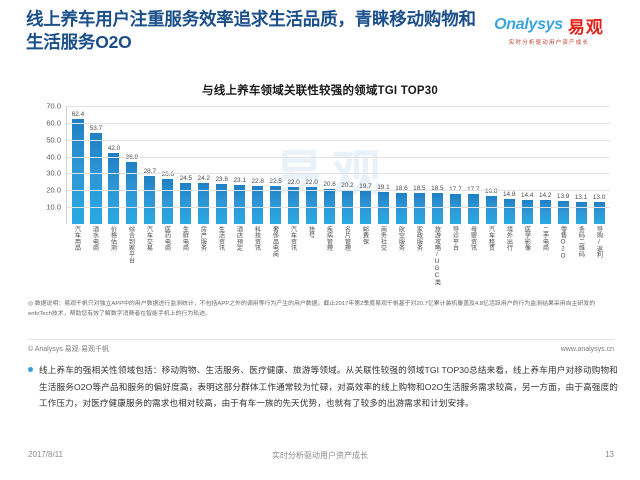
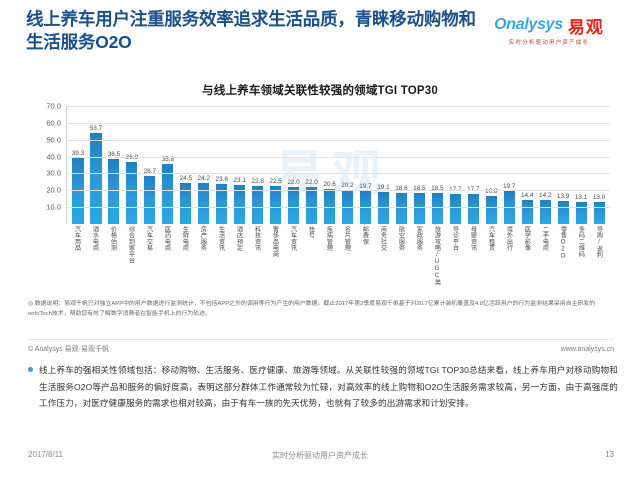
汽车用品: 62.4 -> 39.3
价格估测: 42.0 -> 38.5
医药电商: 26.6 -> 35.8
境外出行: 14.8 -> 19.7
